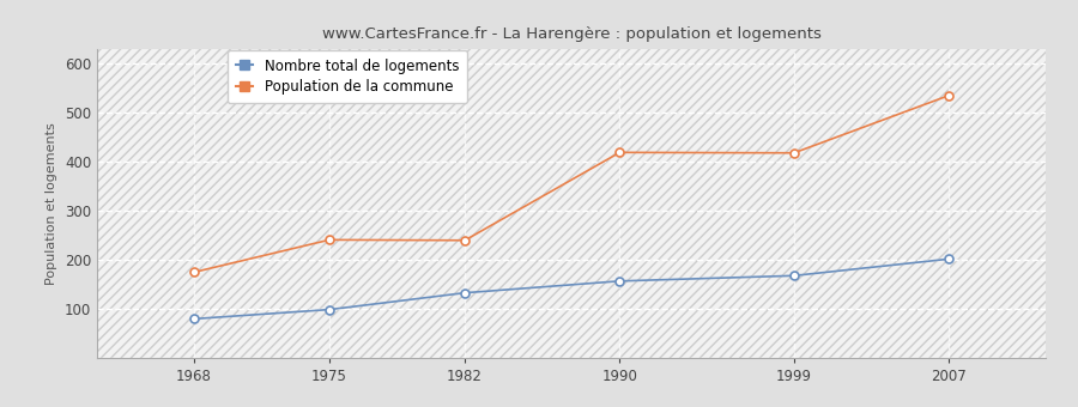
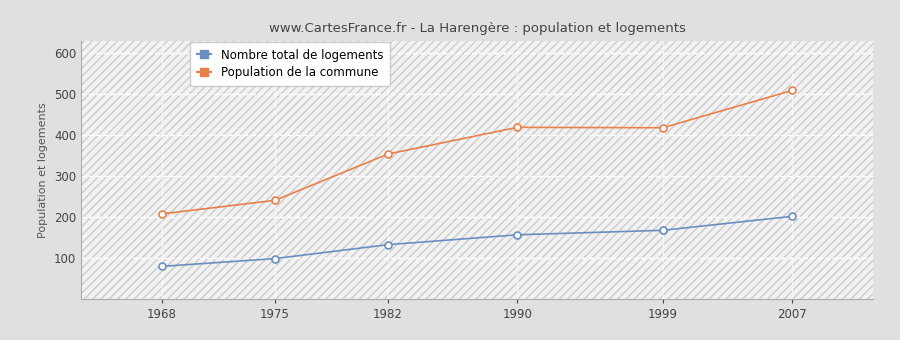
Population de la commune/1968: 175 -> 208
Population de la commune/1982: 240 -> 354
Population de la commune/2007: 535 -> 509
